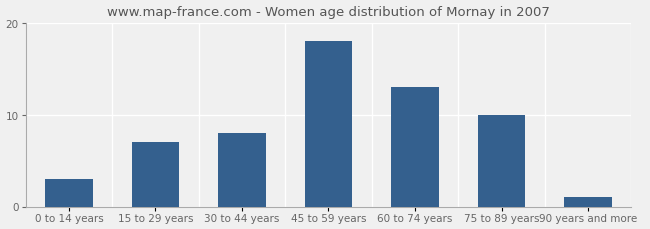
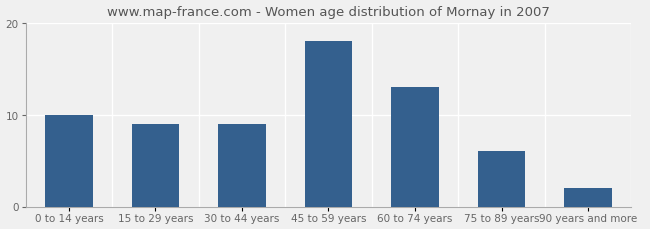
0 to 14 years: 3 -> 10
15 to 29 years: 7 -> 9
30 to 44 years: 8 -> 9
75 to 89 years: 10 -> 6
90 years and more: 1 -> 2
